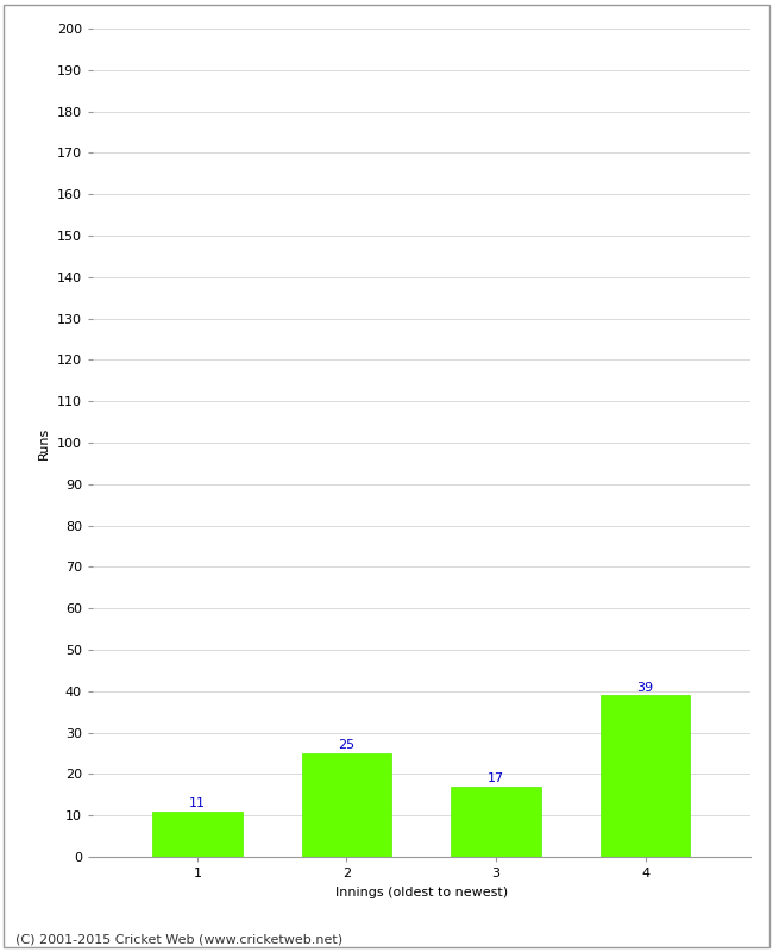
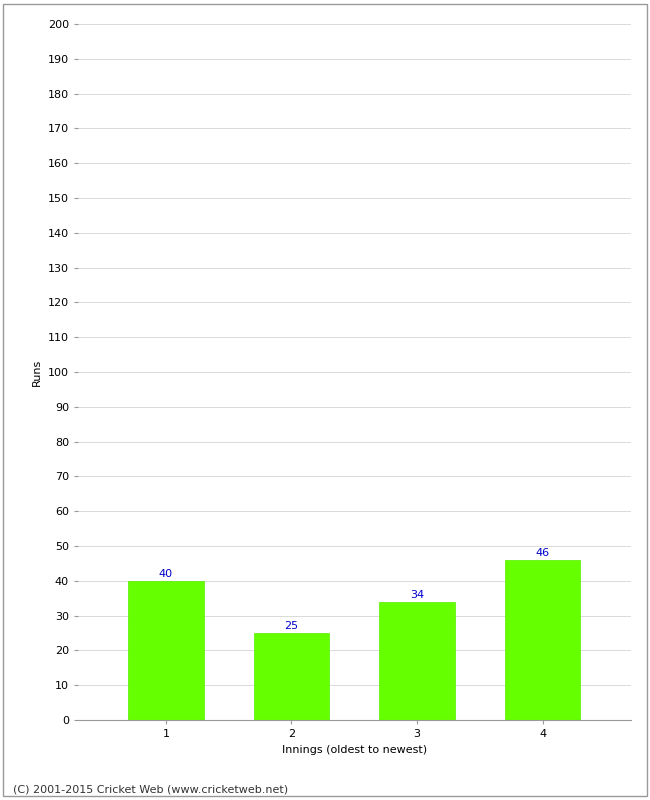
1: 11 -> 40
3: 17 -> 34
4: 39 -> 46
